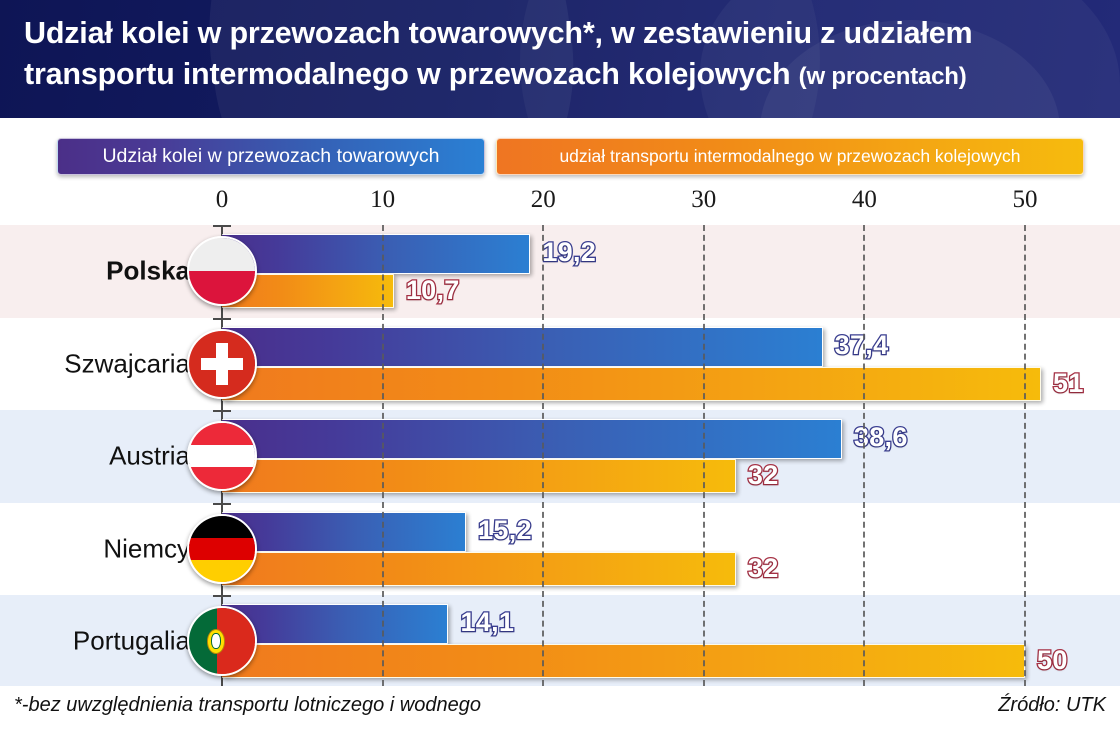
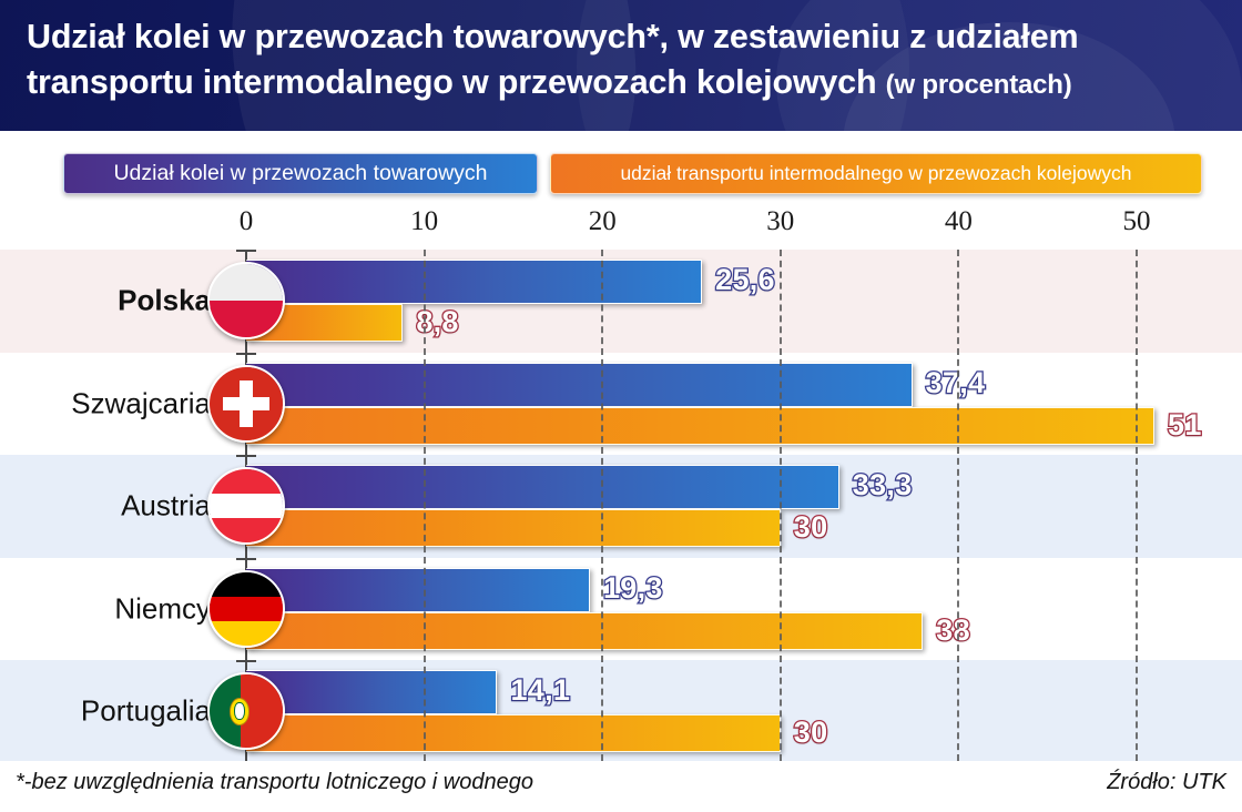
Udział kolei w przewozach towarowych/Polska: 19,2 -> 25,6
udział transportu intermodalnego w przewozach kolejowych/Polska: 10,7 -> 8,8
Udział kolei w przewozach towarowych/Austria: 38,6 -> 33,3
udział transportu intermodalnego w przewozach kolejowych/Austria: 32 -> 30
Udział kolei w przewozach towarowych/Niemcy: 15,2 -> 19,3
udział transportu intermodalnego w przewozach kolejowych/Niemcy: 32 -> 38
udział transportu intermodalnego w przewozach kolejowych/Portugalia: 50 -> 30
